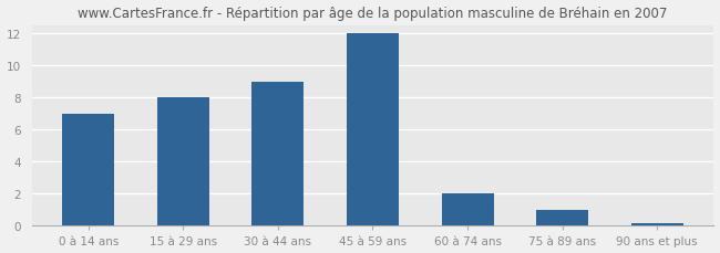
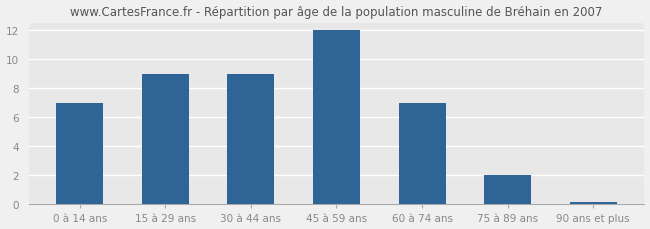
15 à 29 ans: 8.0 -> 9.0
60 à 74 ans: 2.0 -> 7.0
75 à 89 ans: 1.0 -> 2.0
